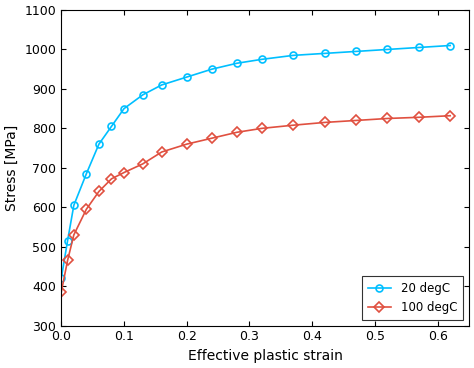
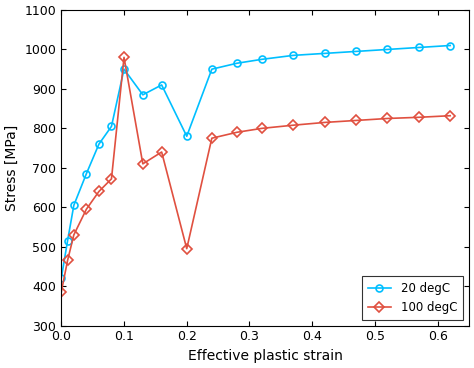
20 degC/0.1: 850 -> 950
100 degC/0.1: 688 -> 980
20 degC/0.2: 930 -> 780
100 degC/0.2: 760 -> 495
